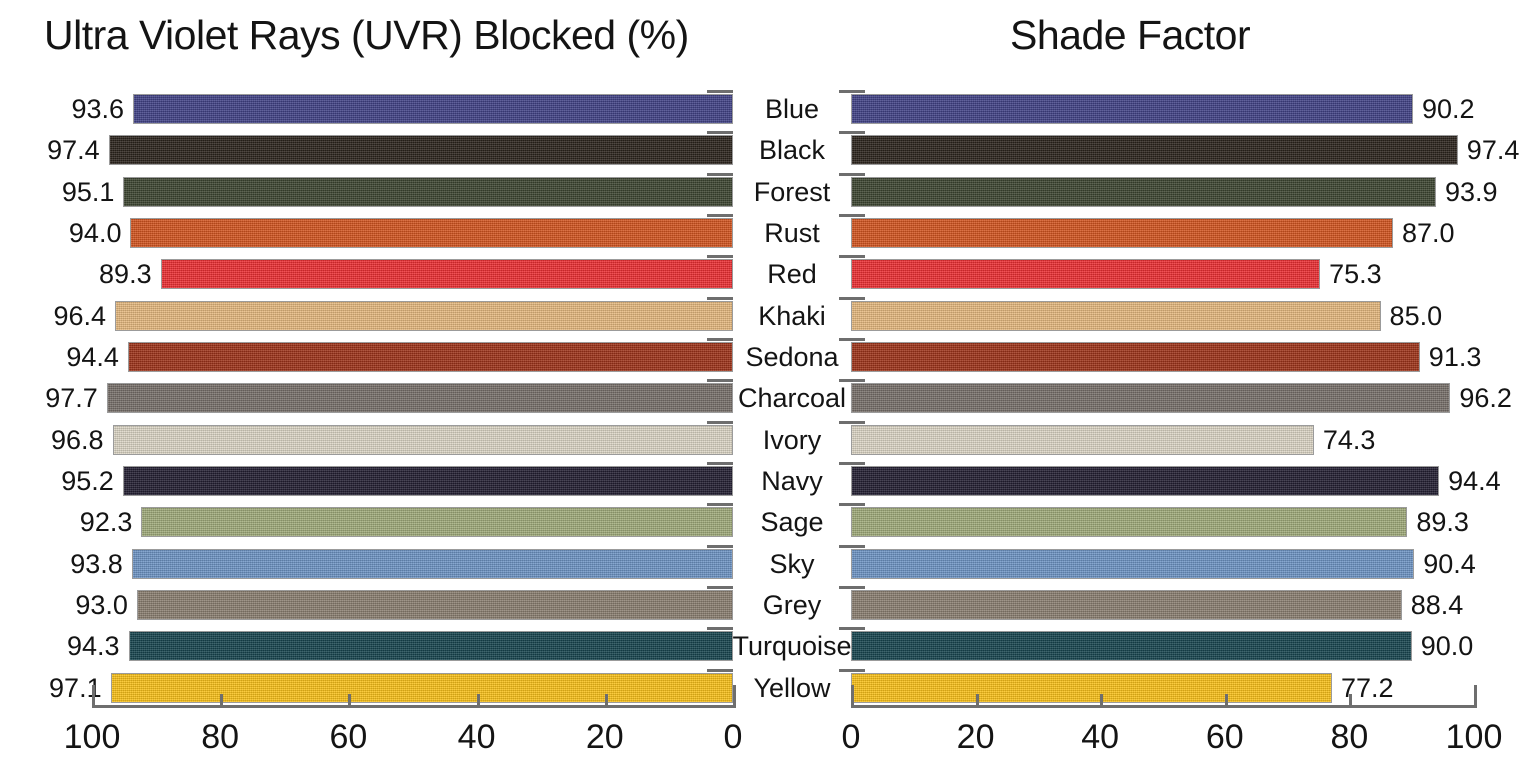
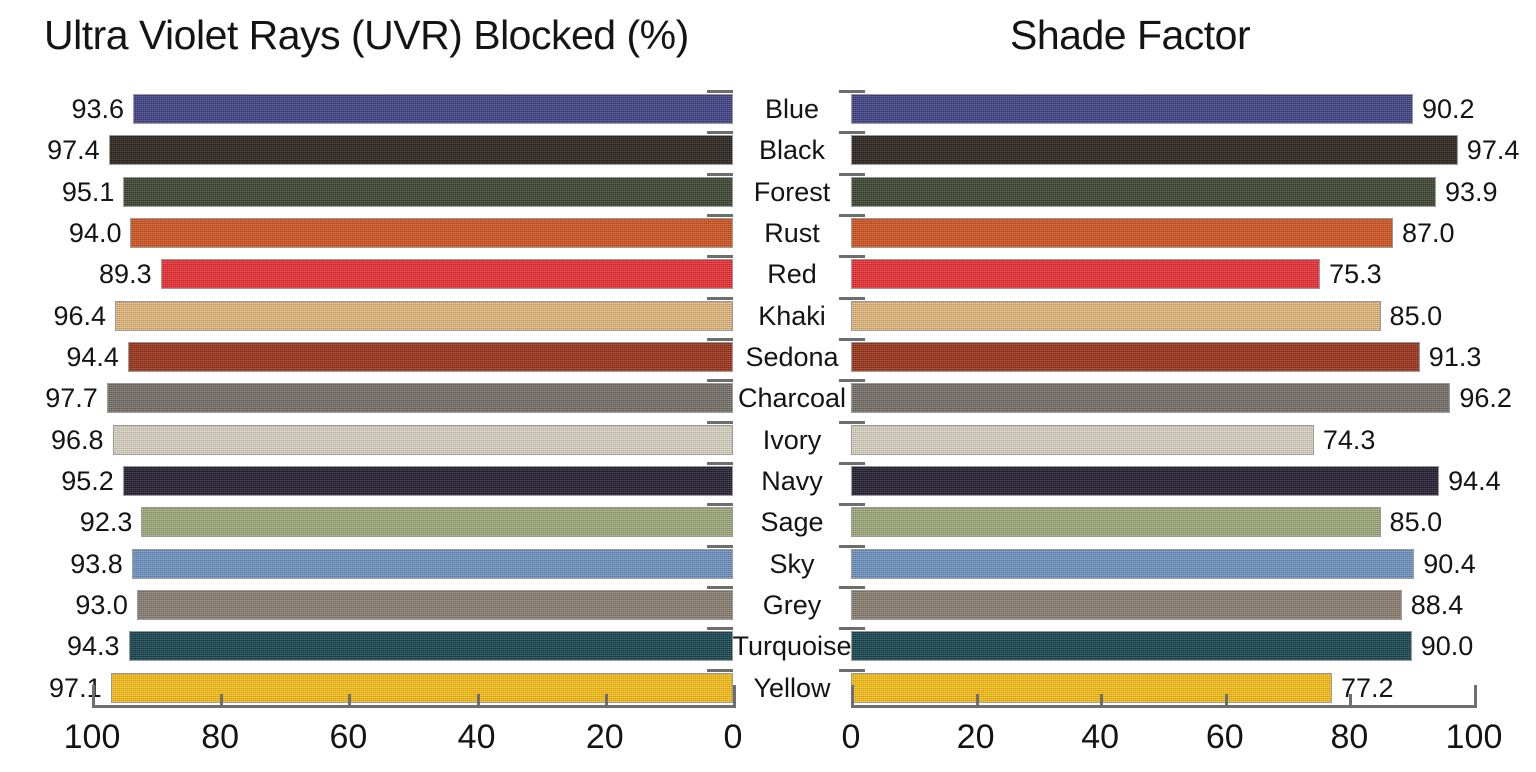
Shade Factor/Sage: 89.3 -> 85.0
